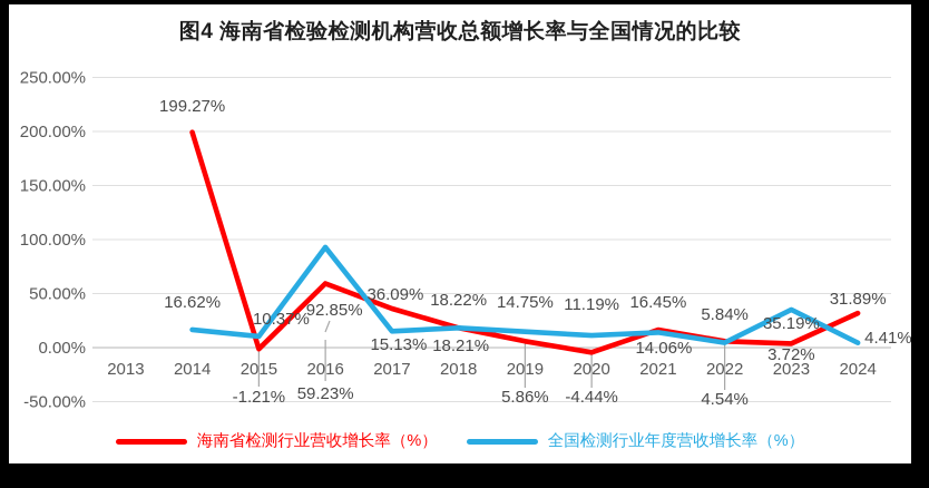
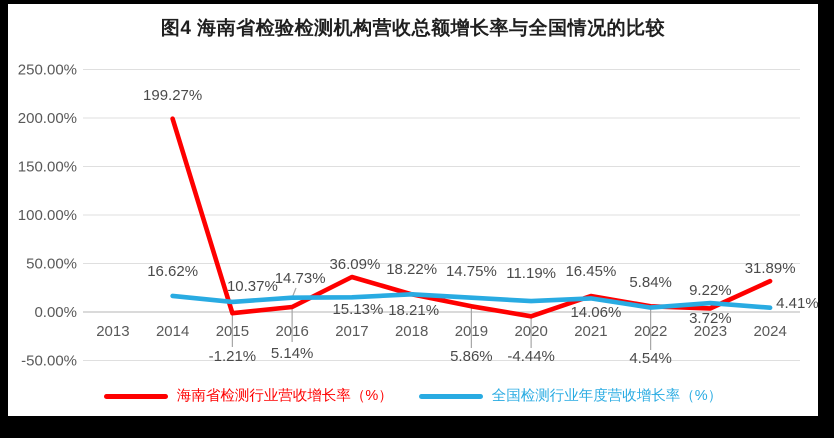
海南省检测行业营收增长率（%）/2016: 59.23% -> 5.14%
全国检测行业年度营收增长率（%）/2016: 92.85% -> 14.73%
全国检测行业年度营收增长率（%）/2023: 35.19% -> 9.22%
